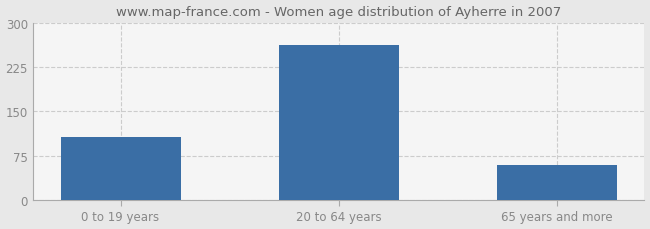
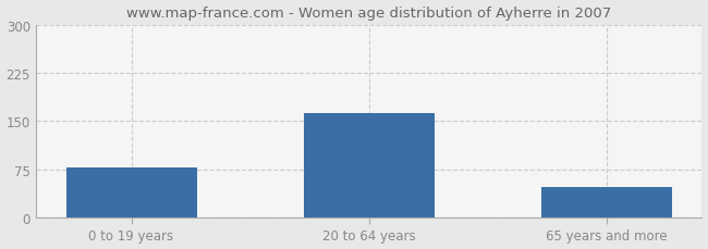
0 to 19 years: 107 -> 78
20 to 64 years: 262 -> 162
65 years and more: 60 -> 48
